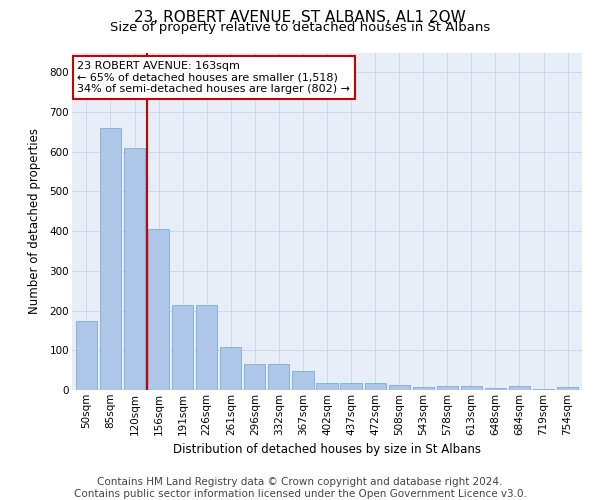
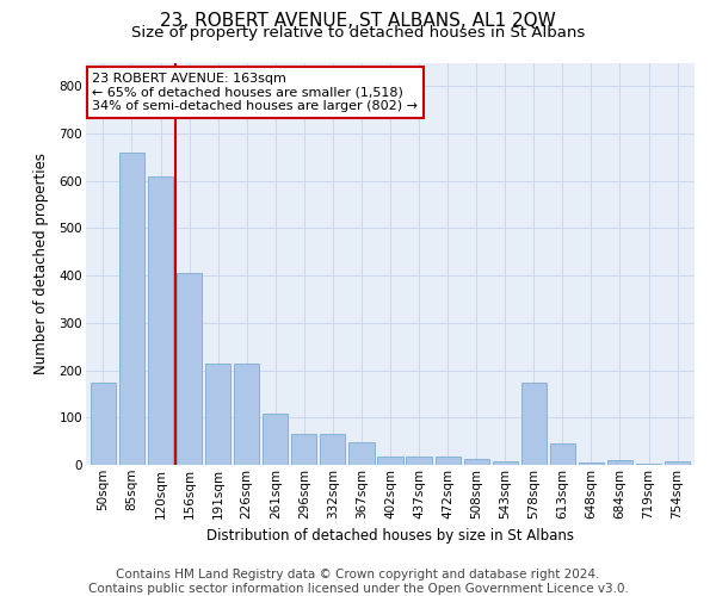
578sqm: 9 -> 175
613sqm: 9 -> 45
